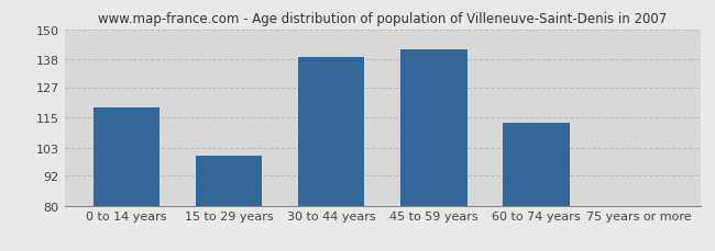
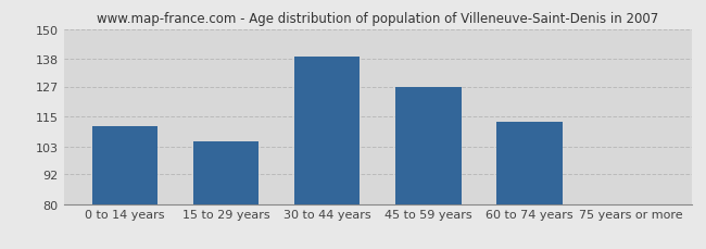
0 to 14 years: 119 -> 111
15 to 29 years: 100 -> 105
45 to 59 years: 142 -> 127
